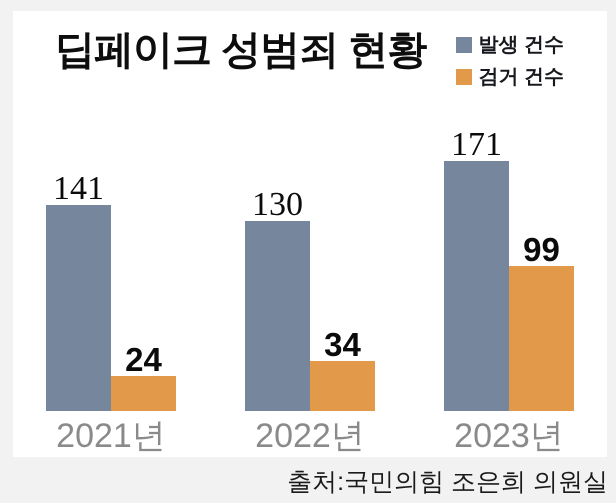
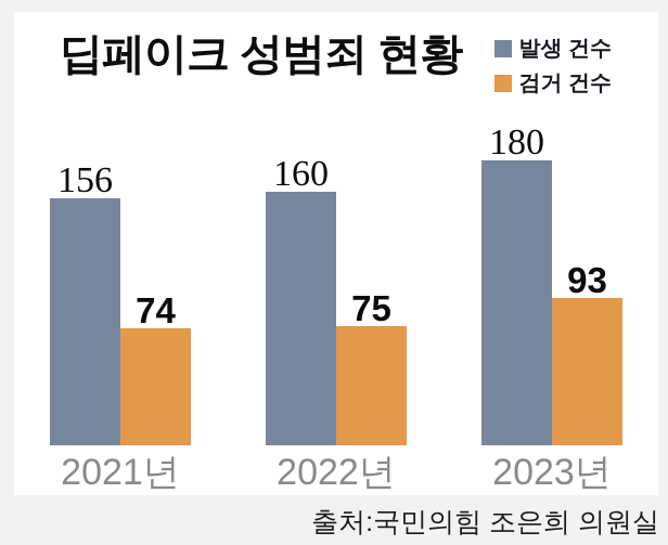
발생 건수/2021년: 141 -> 156
검거 건수/2021년: 24 -> 74
발생 건수/2022년: 130 -> 160
검거 건수/2022년: 34 -> 75
발생 건수/2023년: 171 -> 180
검거 건수/2023년: 99 -> 93
